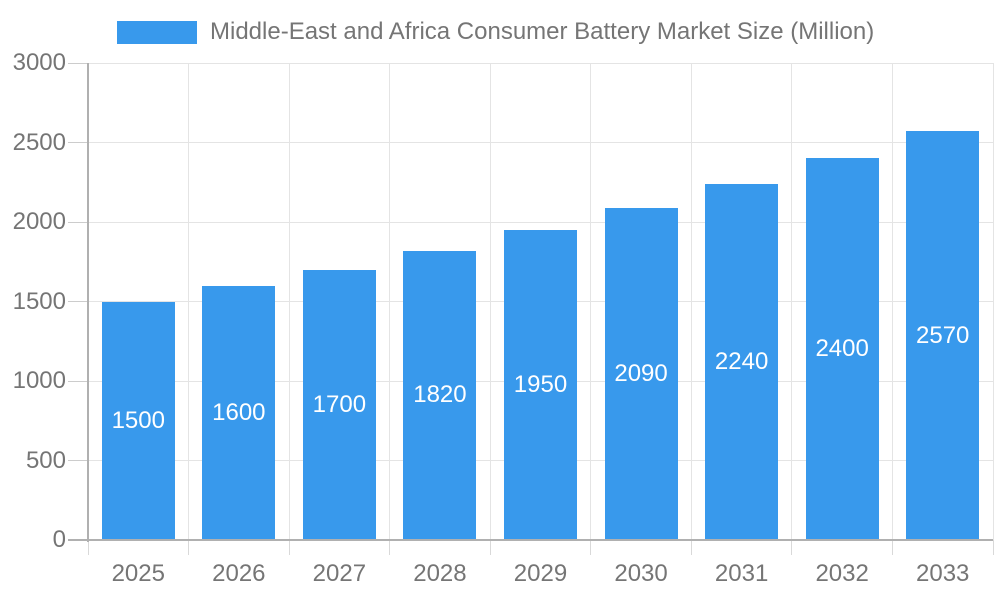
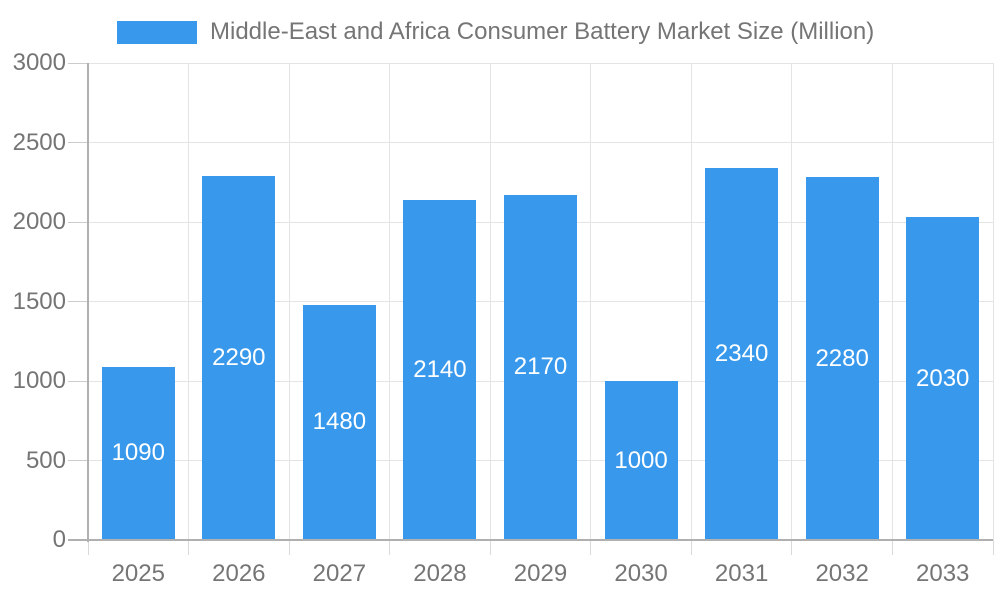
2025: 1500 -> 1090
2026: 1600 -> 2290
2027: 1700 -> 1480
2028: 1820 -> 2140
2029: 1950 -> 2170
2030: 2090 -> 1000
2031: 2240 -> 2340
2032: 2400 -> 2280
2033: 2570 -> 2030
